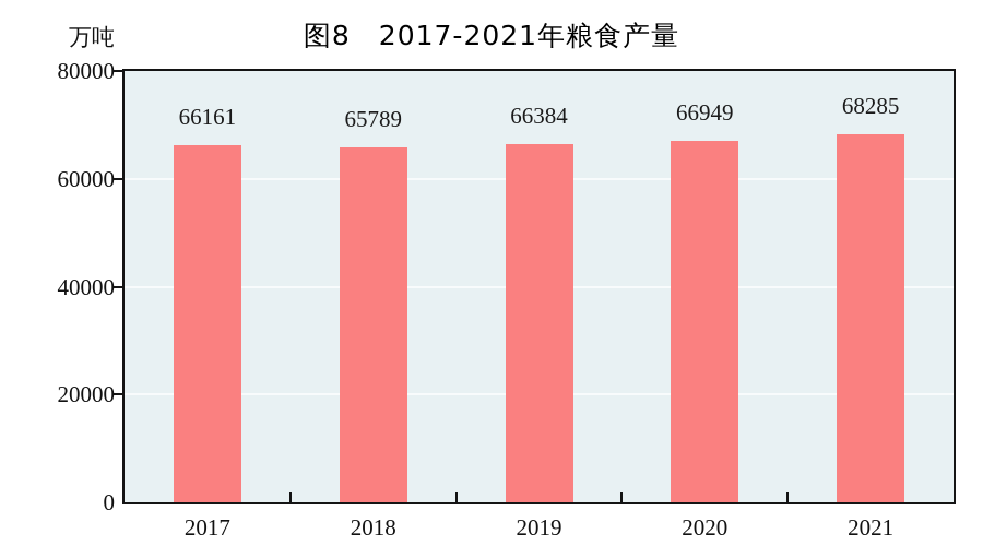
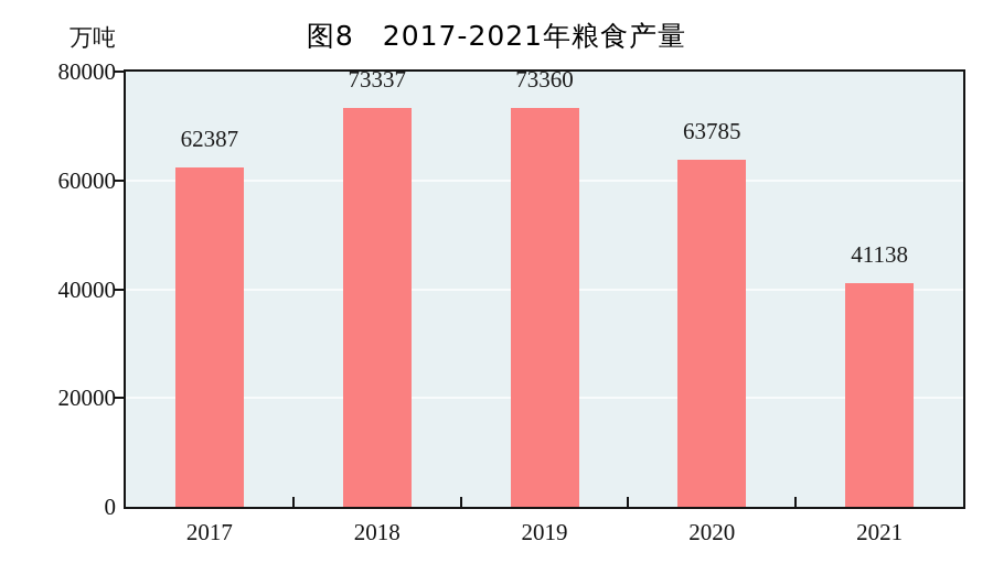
2017: 66161 -> 62387
2018: 65789 -> 73337
2019: 66384 -> 73360
2020: 66949 -> 63785
2021: 68285 -> 41138
